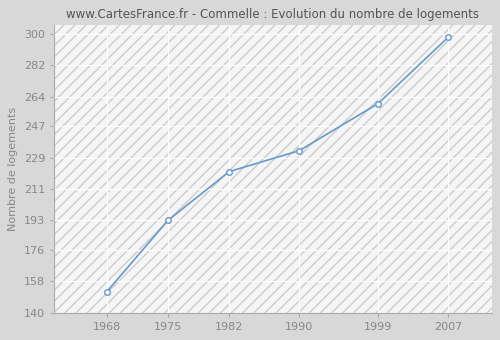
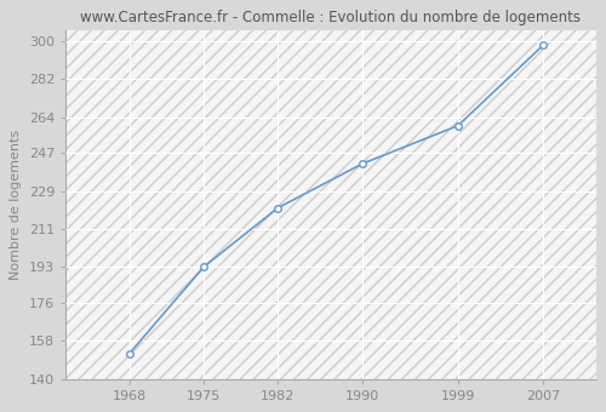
1990: 233 -> 242
